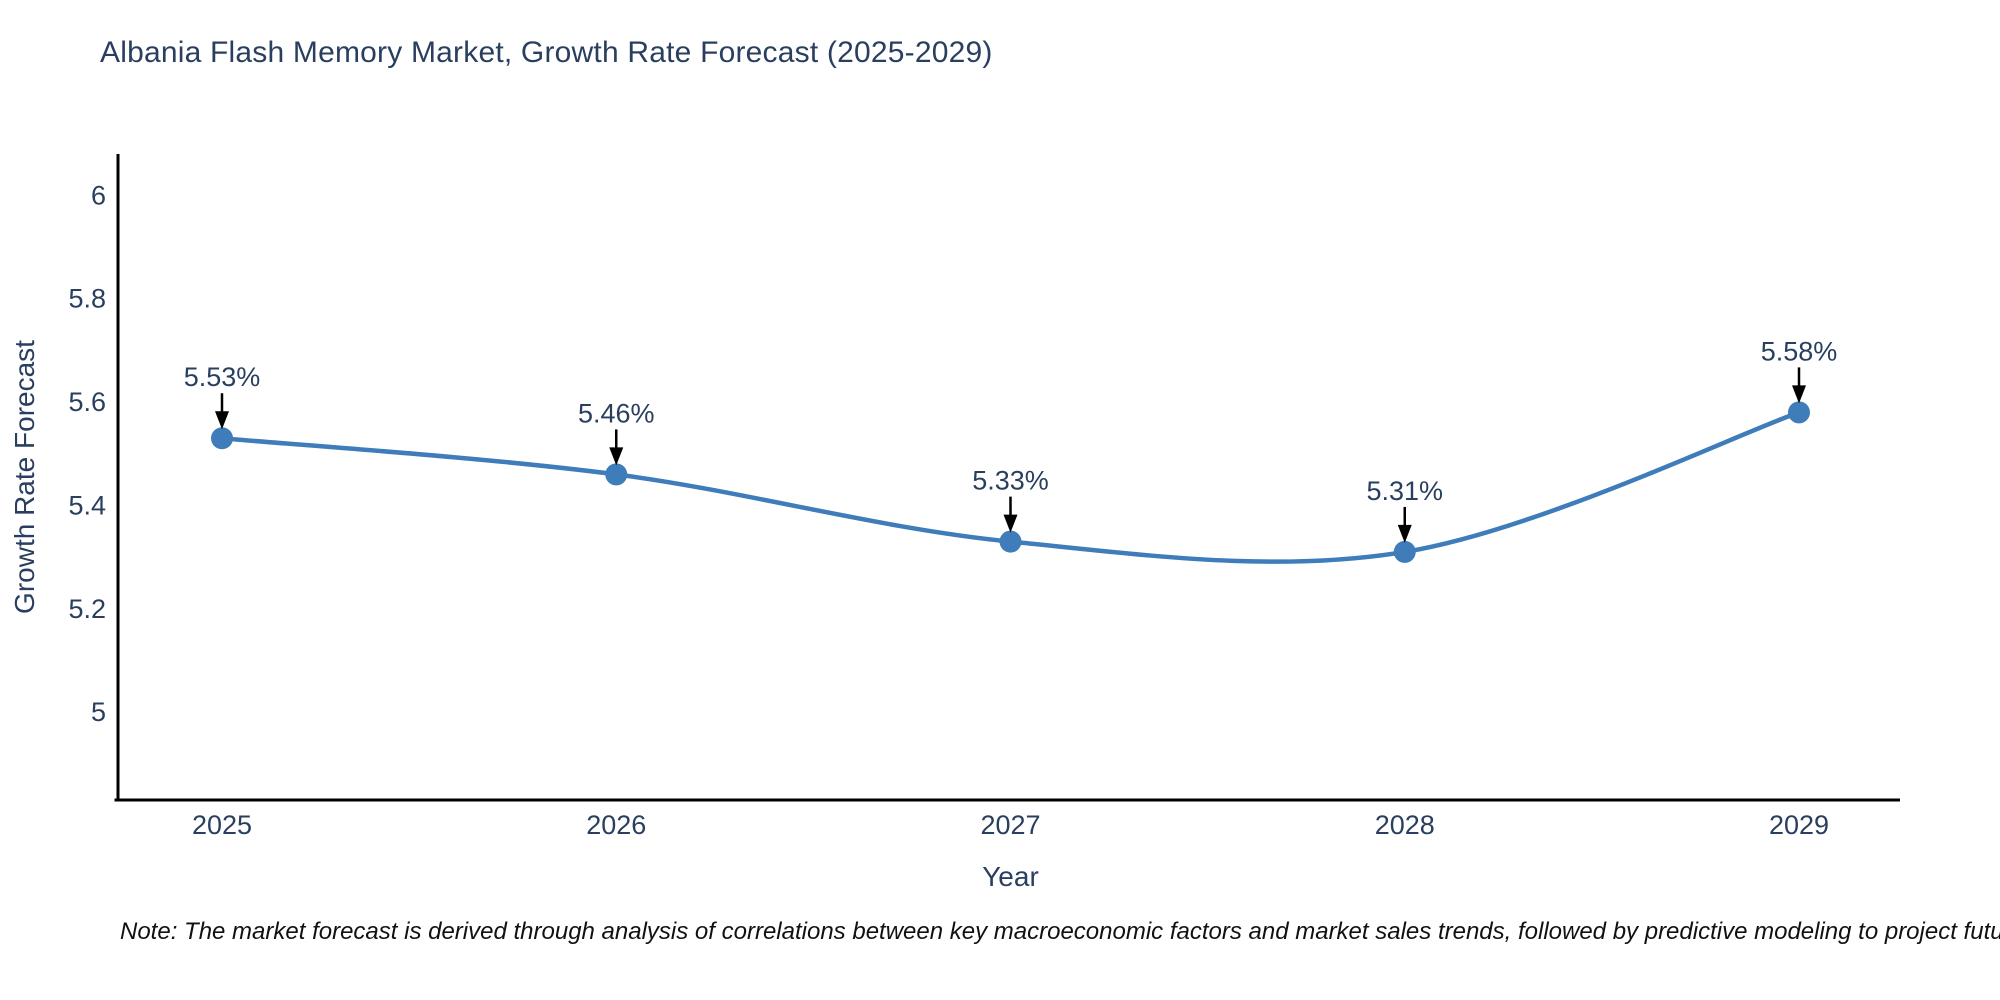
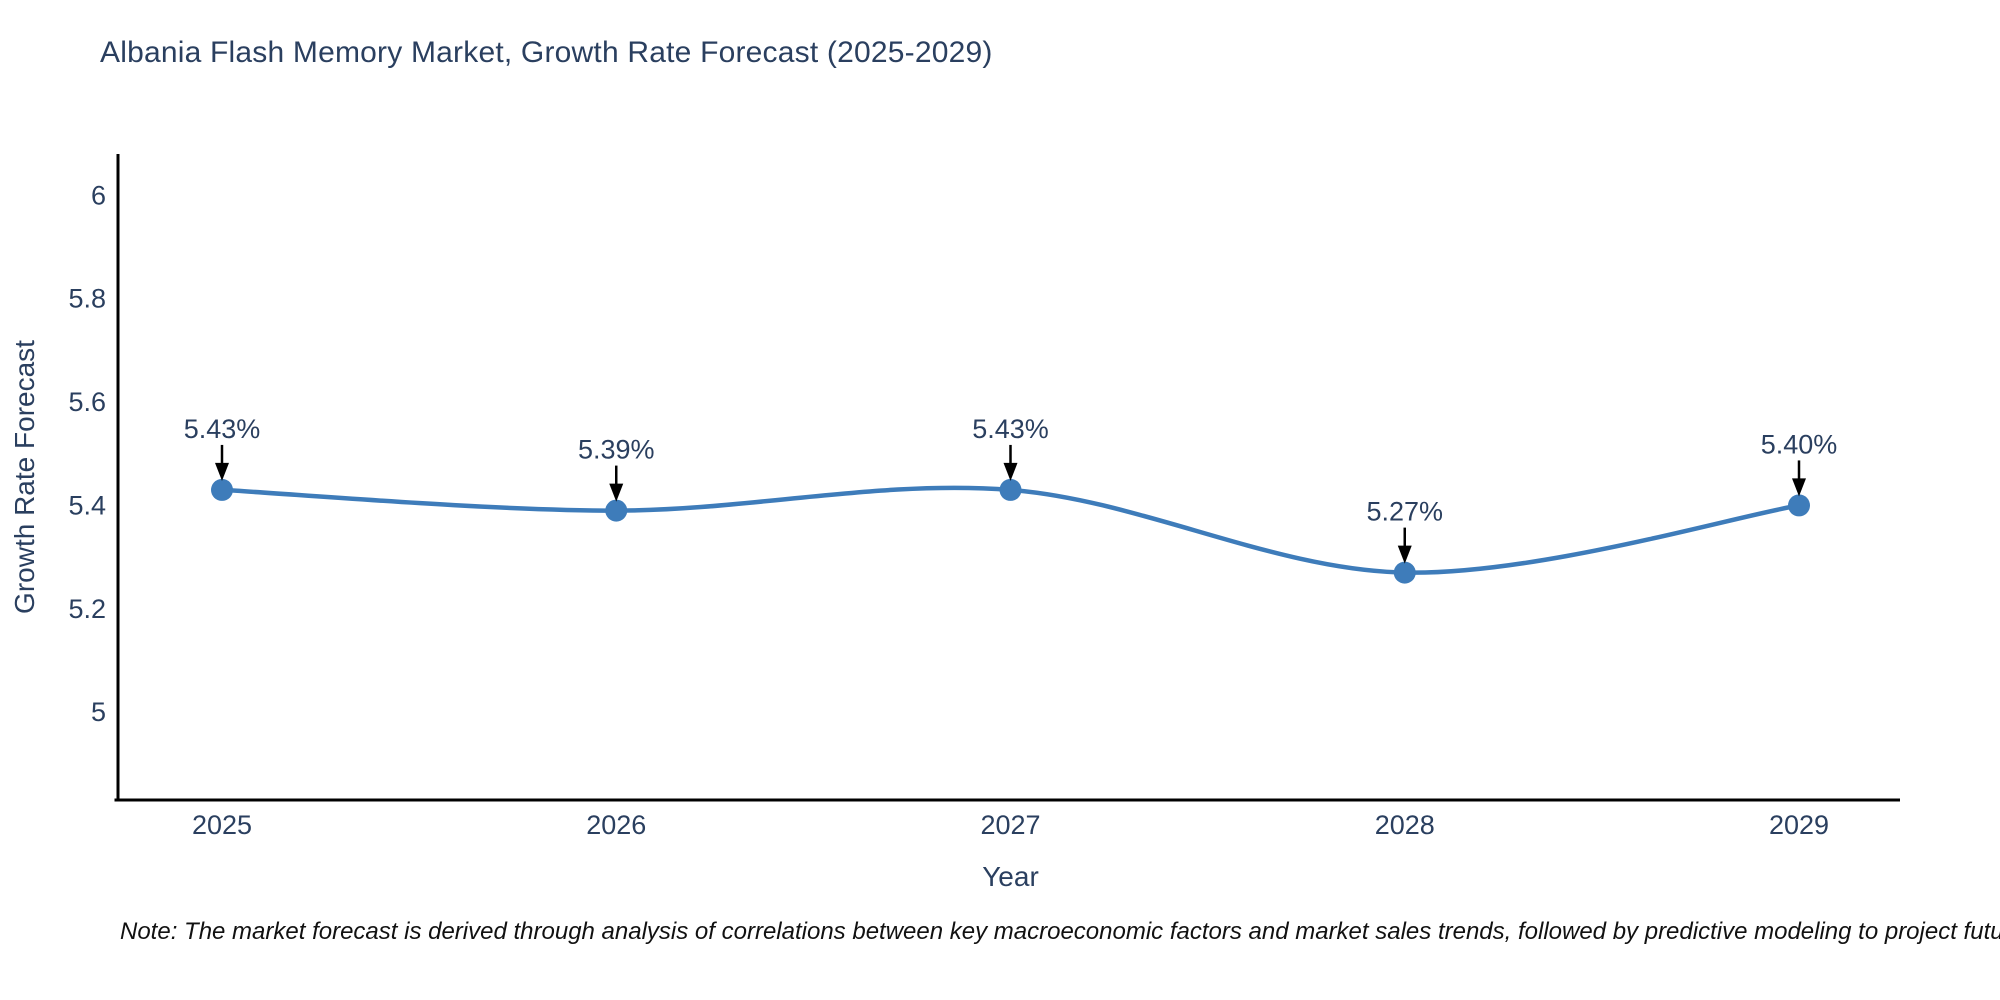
2025: 5.53% -> 5.43%
2026: 5.46% -> 5.39%
2027: 5.33% -> 5.43%
2028: 5.31% -> 5.27%
2029: 5.58% -> 5.40%
